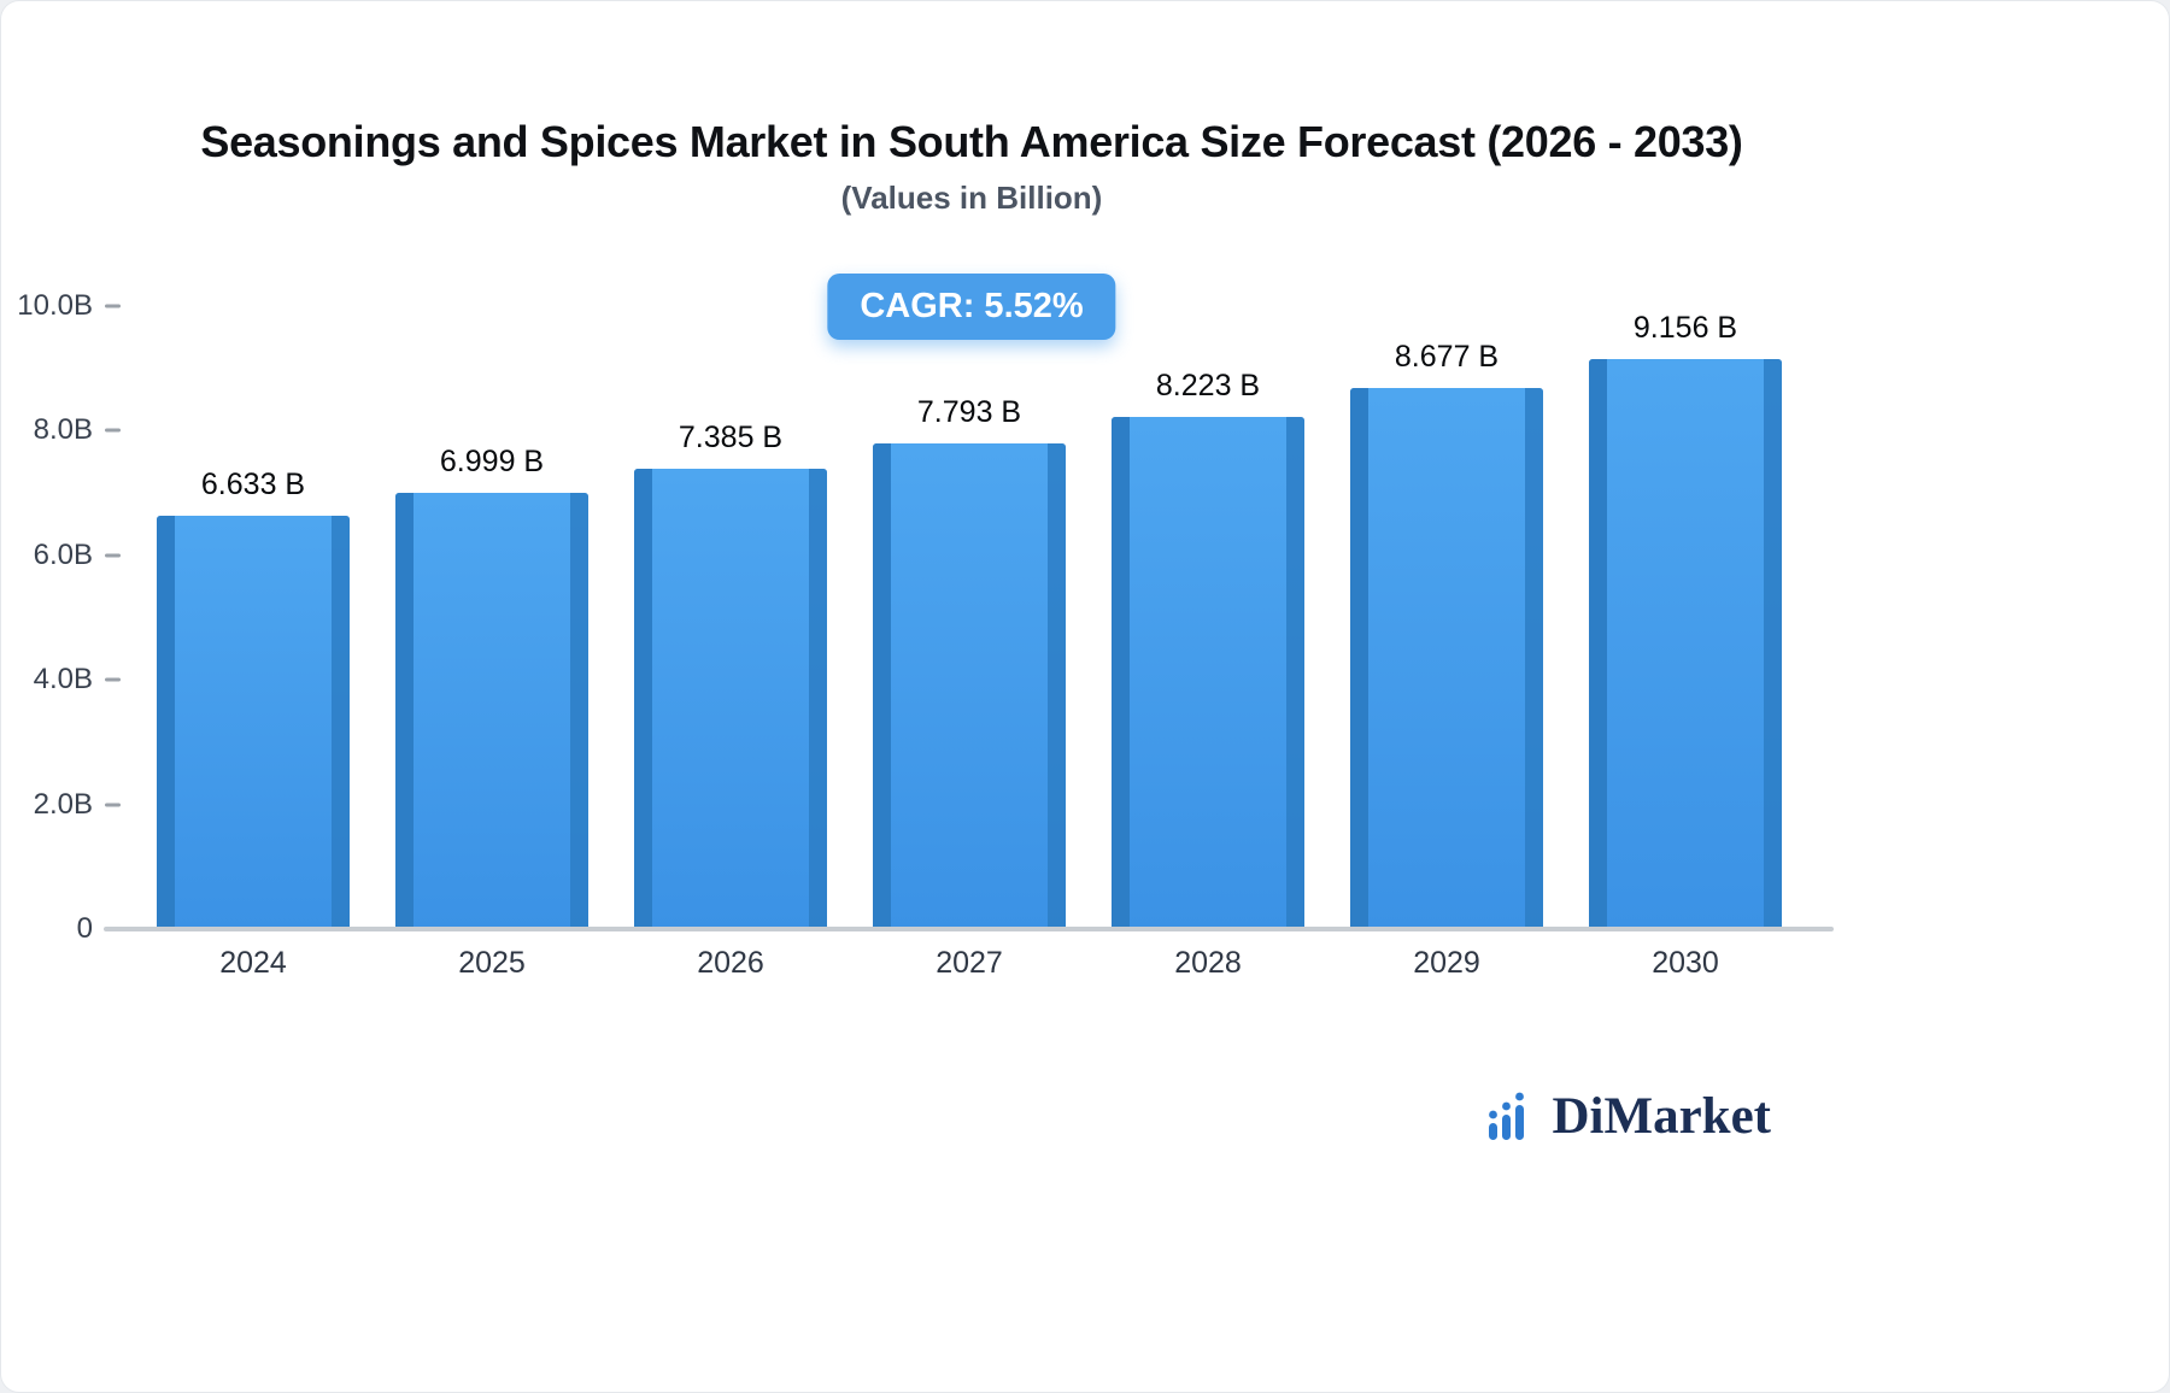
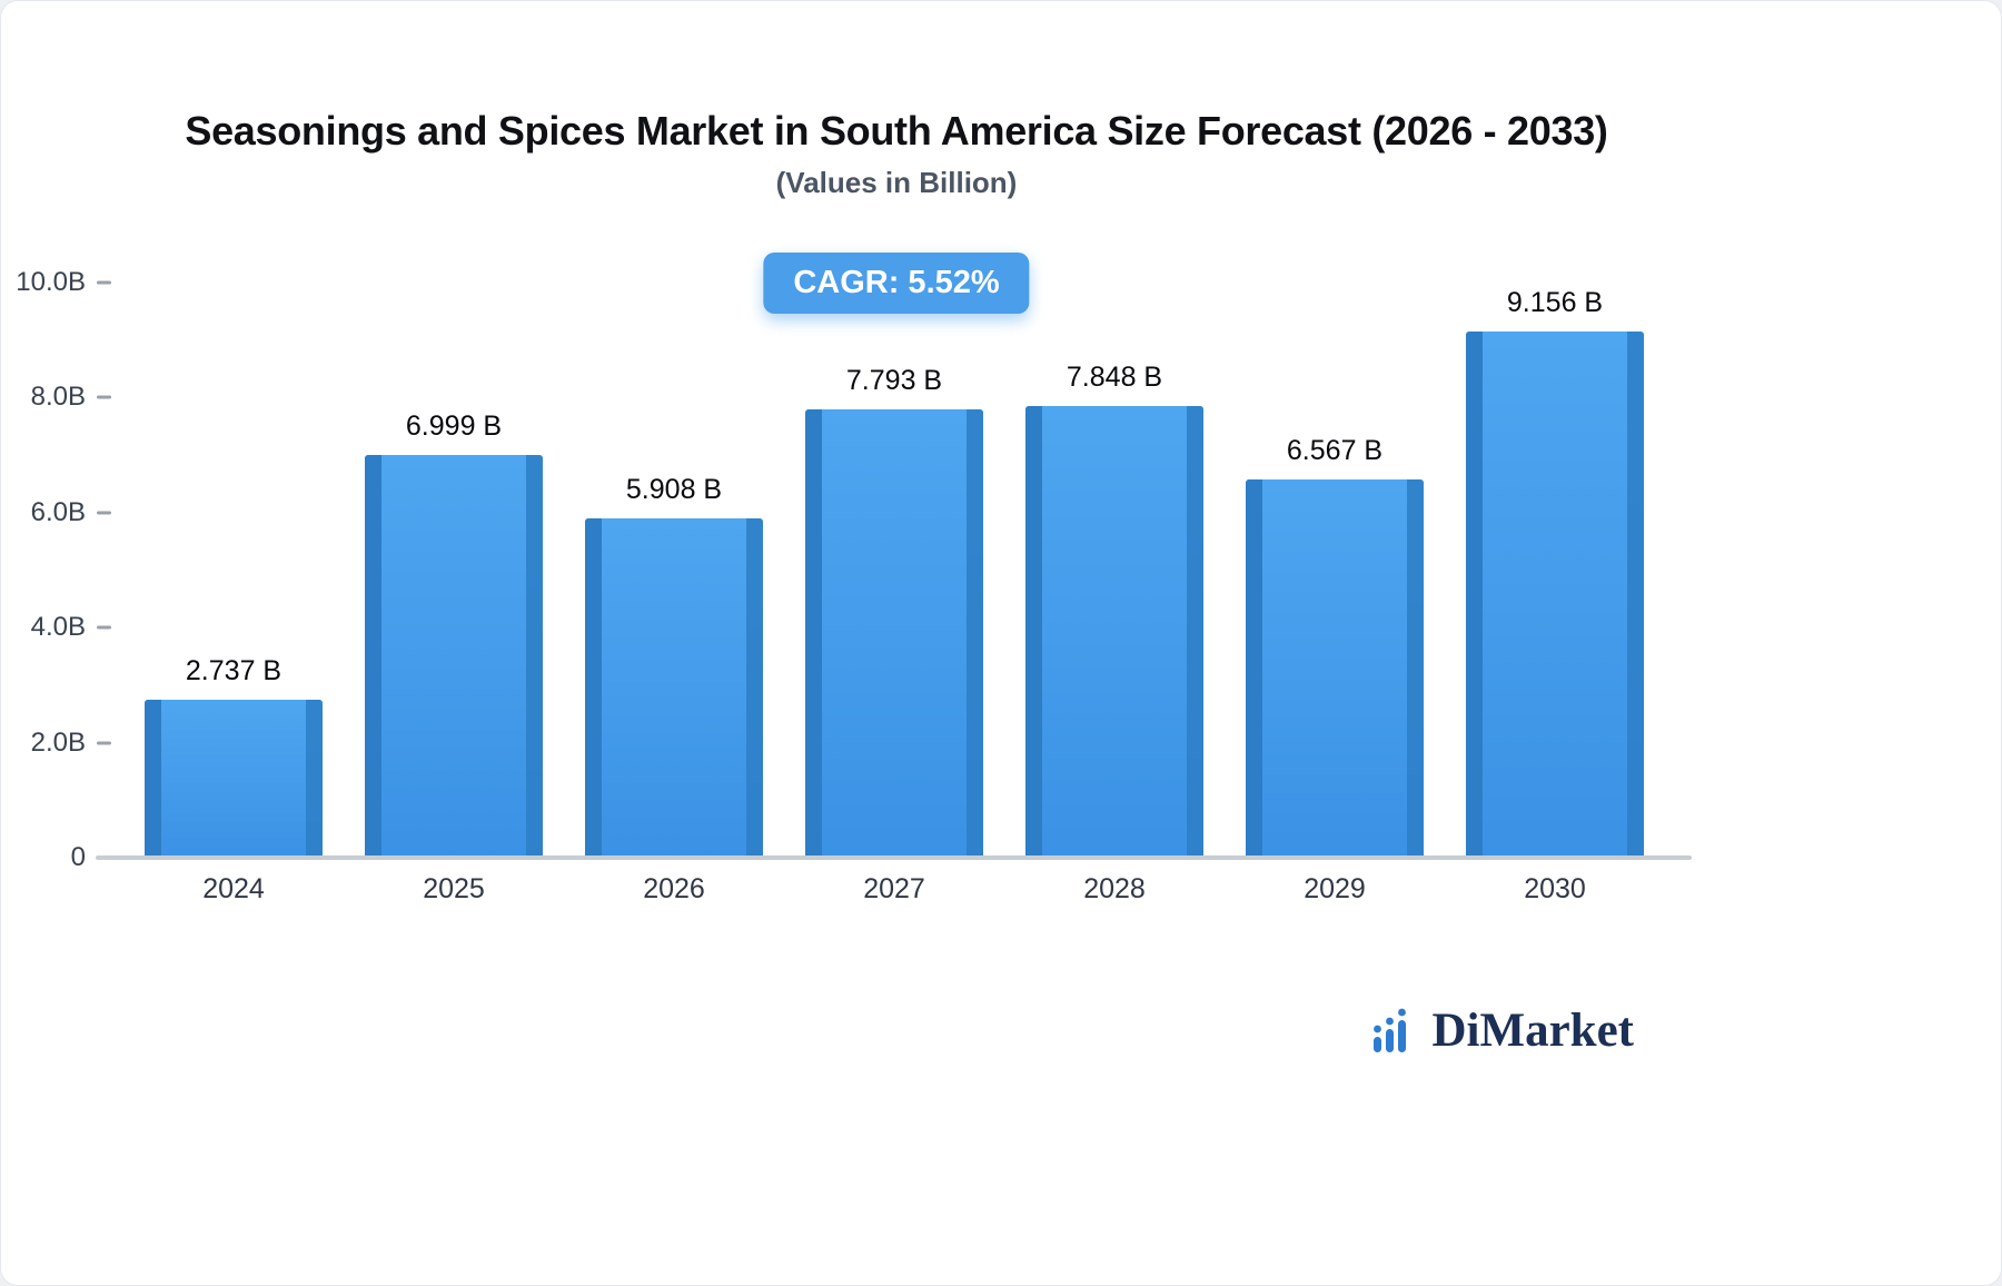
2024: 6.633 -> 2.737
2026: 7.385 -> 5.908
2028: 8.223 -> 7.848
2029: 8.677 -> 6.567
